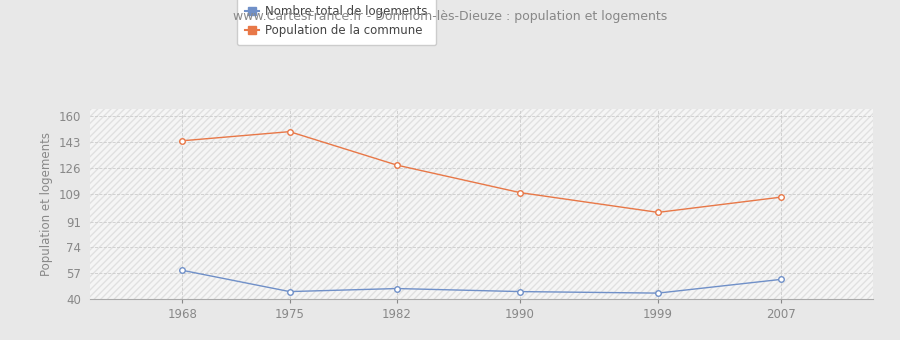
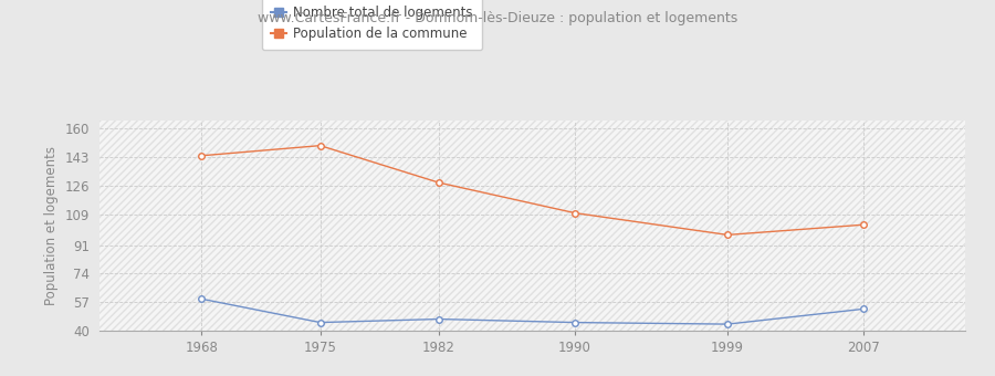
Population de la commune/2007: 107 -> 103
